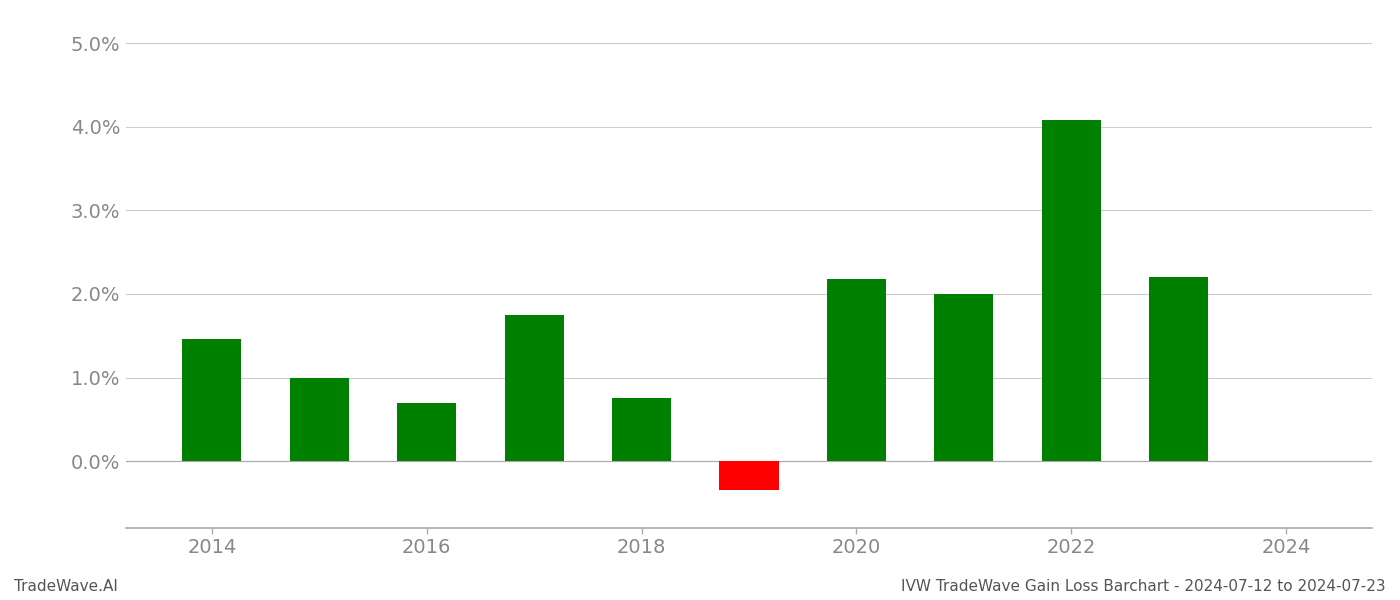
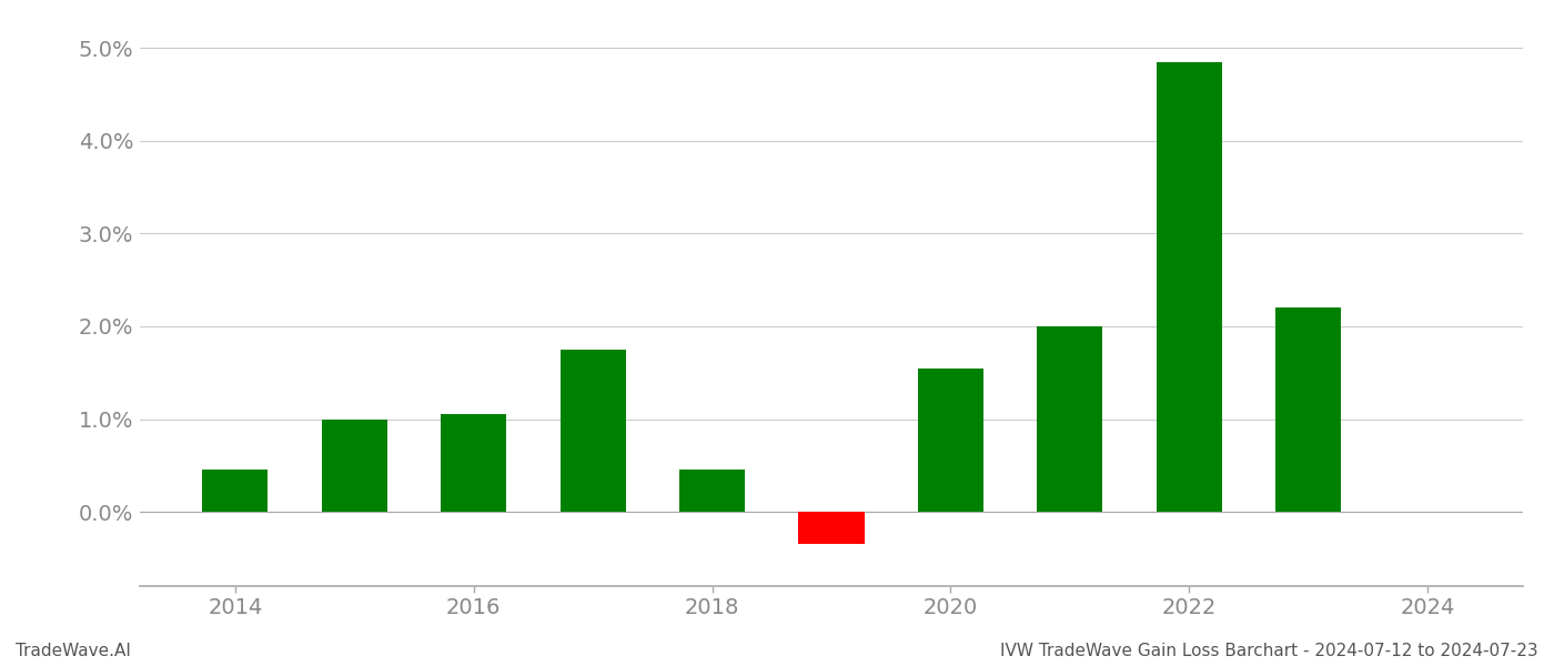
2014: 1.46% -> 0.45%
2016: 0.70% -> 1.05%
2018: 0.76% -> 0.45%
2020: 2.18% -> 1.55%
2022: 4.08% -> 4.85%
